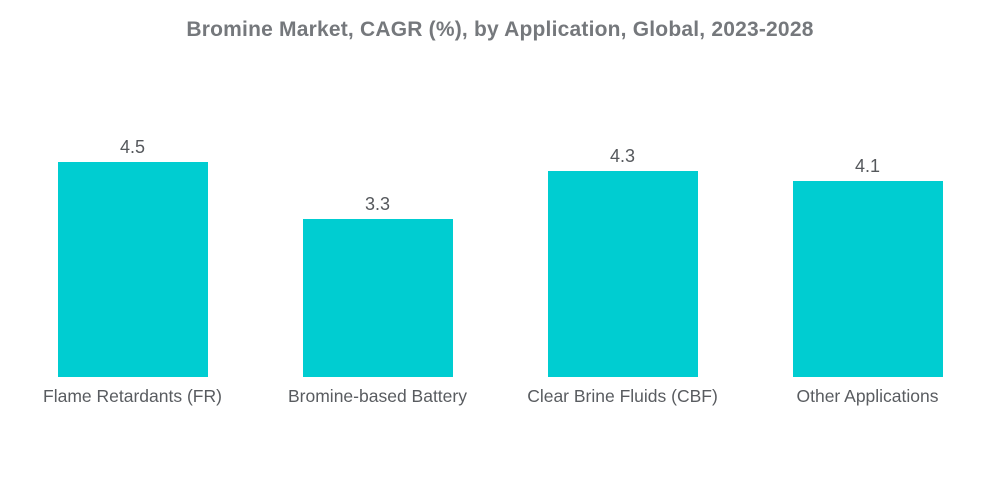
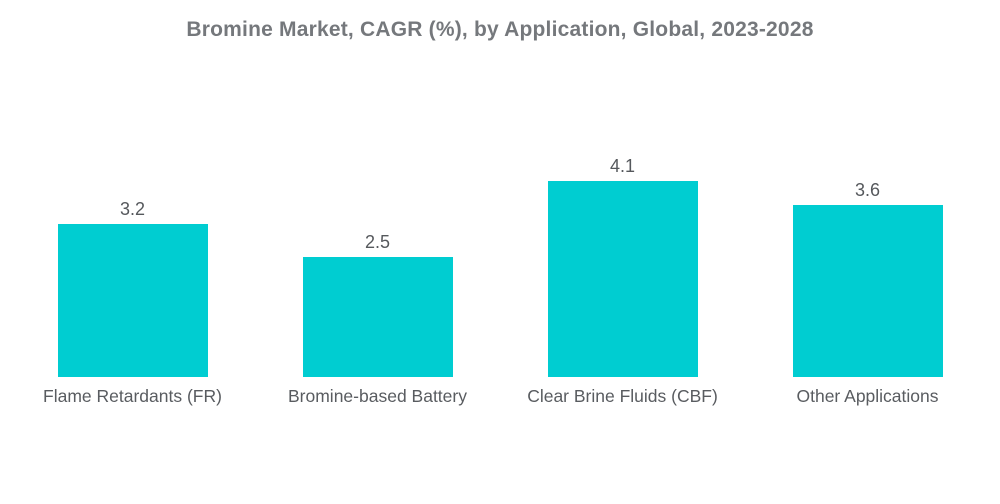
Flame Retardants (FR): 4.5 -> 3.2
Bromine-based Battery: 3.3 -> 2.5
Clear Brine Fluids (CBF): 4.3 -> 4.1
Other Applications: 4.1 -> 3.6
